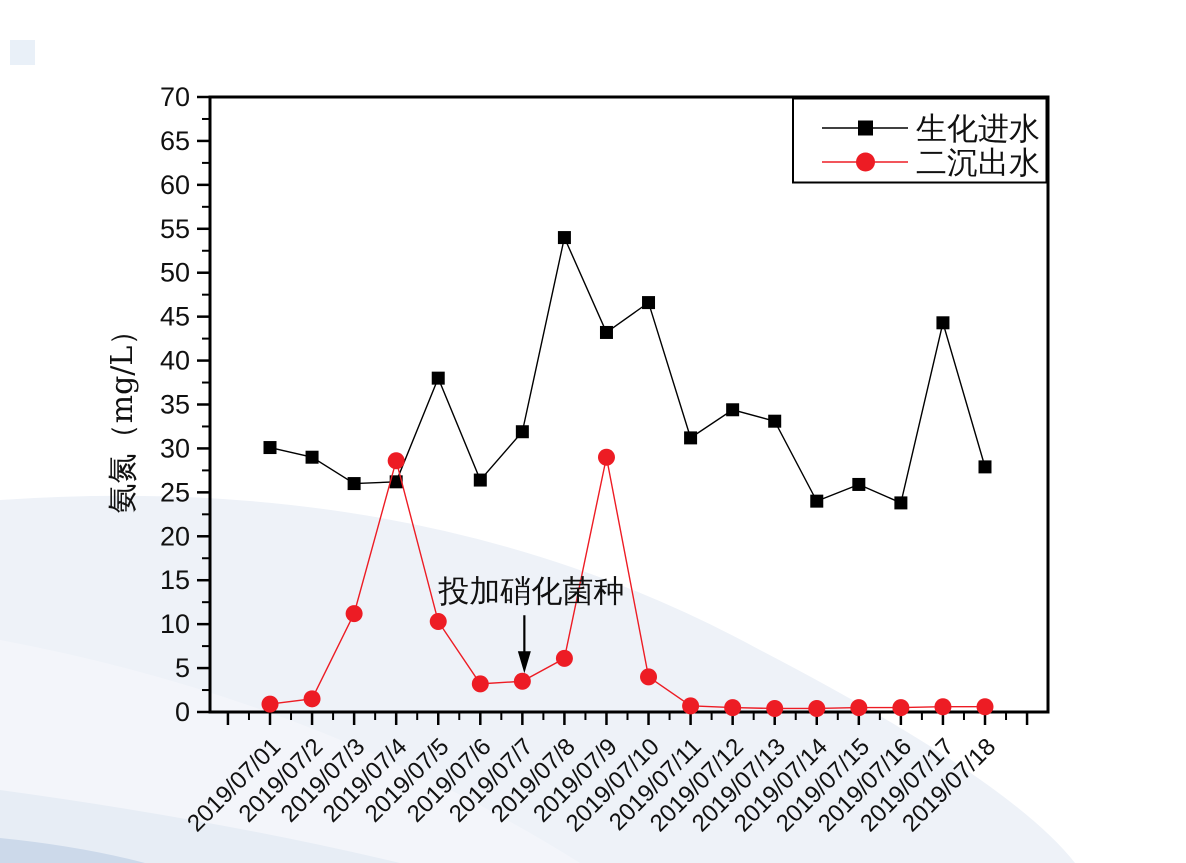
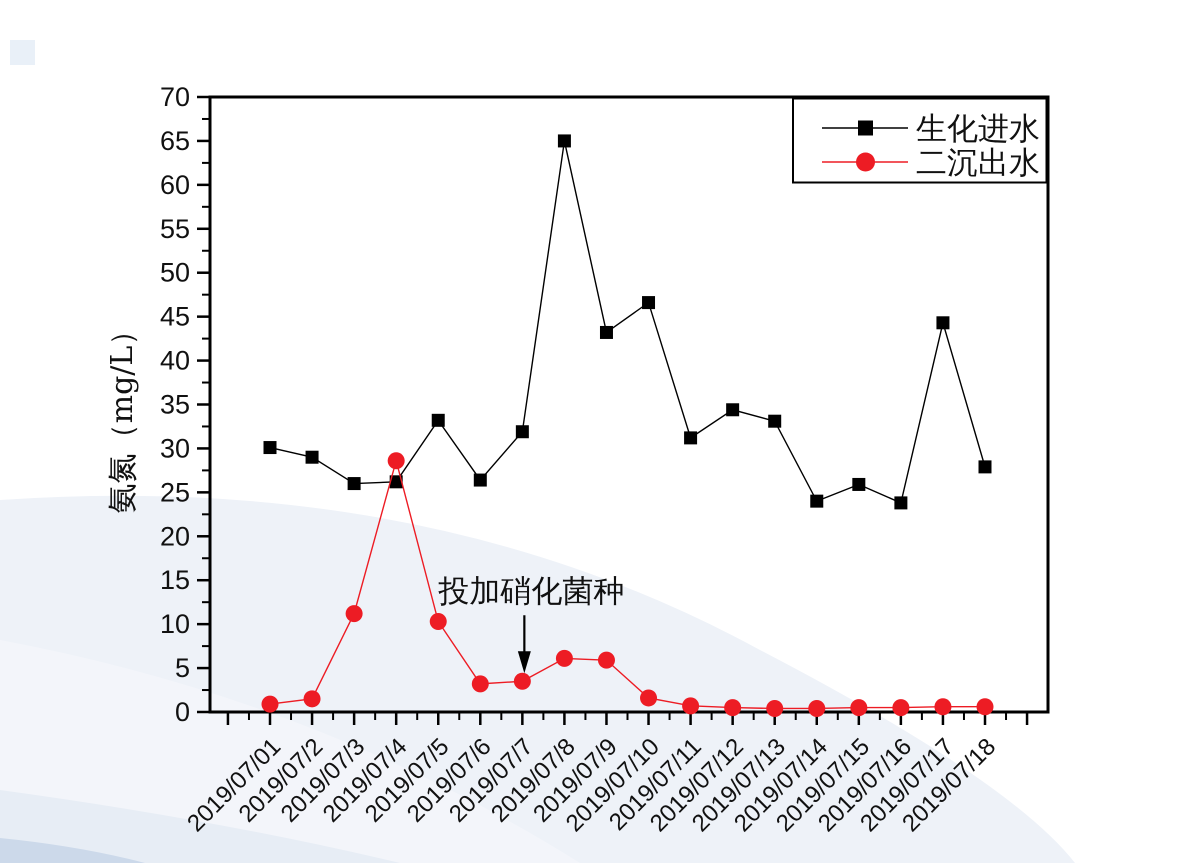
生化进水/2019/07/5: 38 -> 33
生化进水/2019/07/8: 54 -> 65
二沉出水/2019/07/9: 29 -> 6
二沉出水/2019/07/10: 4 -> 2
